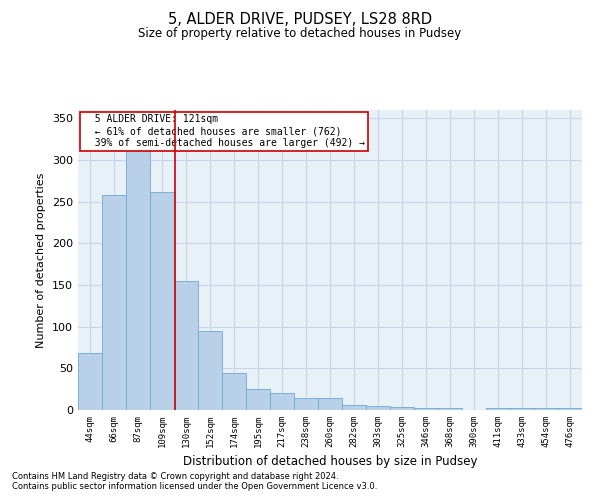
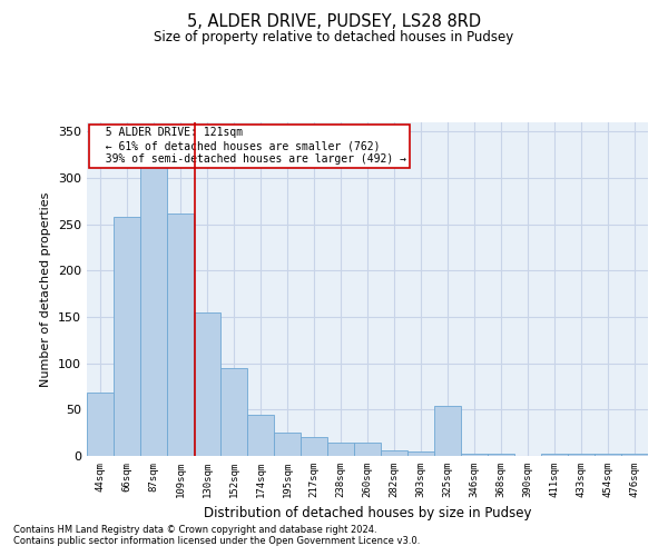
325sqm: 4 -> 54
